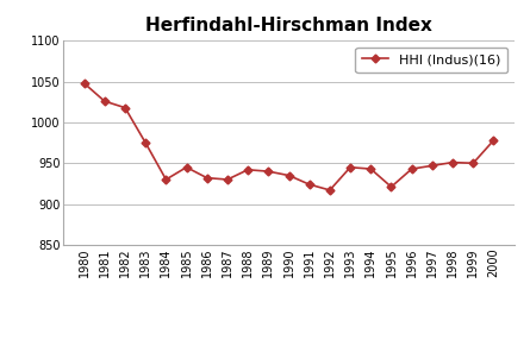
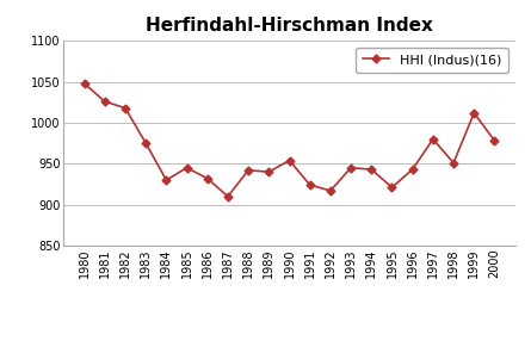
1987: 930 -> 910
1990: 935 -> 954
1997: 947 -> 980
1999: 950 -> 1012
